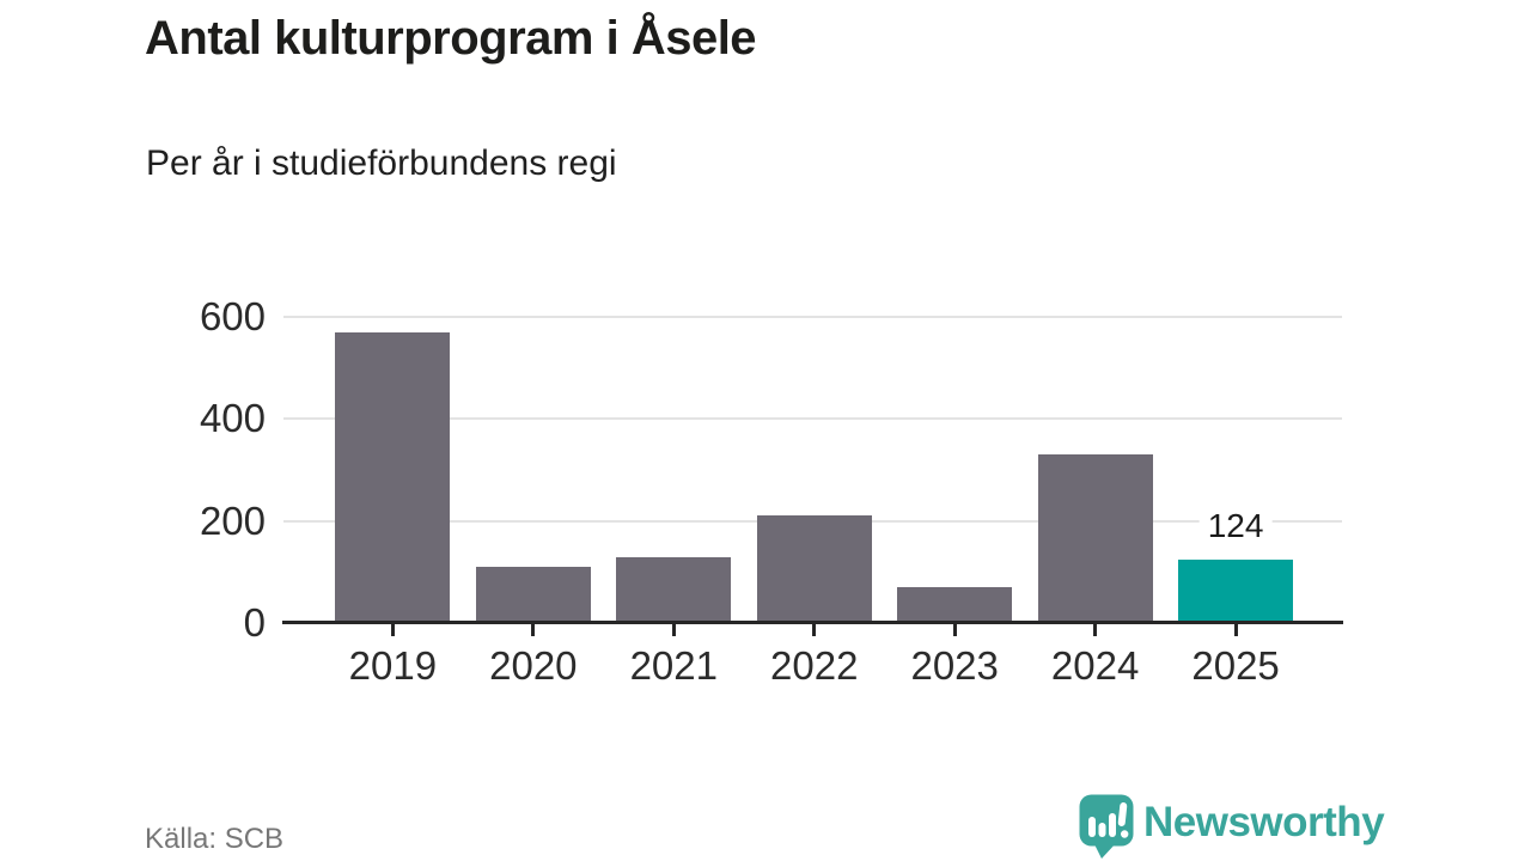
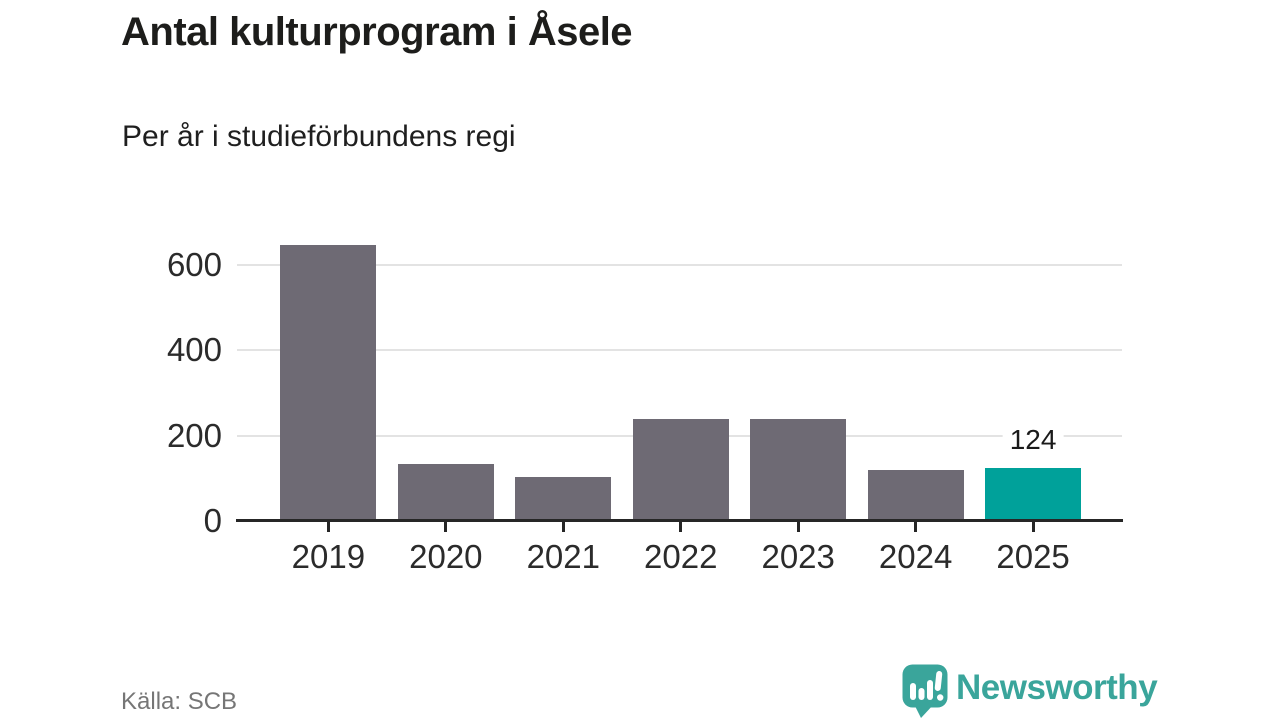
2019: 570 -> 650
2020: 110 -> 130
2021: 130 -> 100
2022: 210 -> 240
2023: 70 -> 240
2024: 330 -> 120
